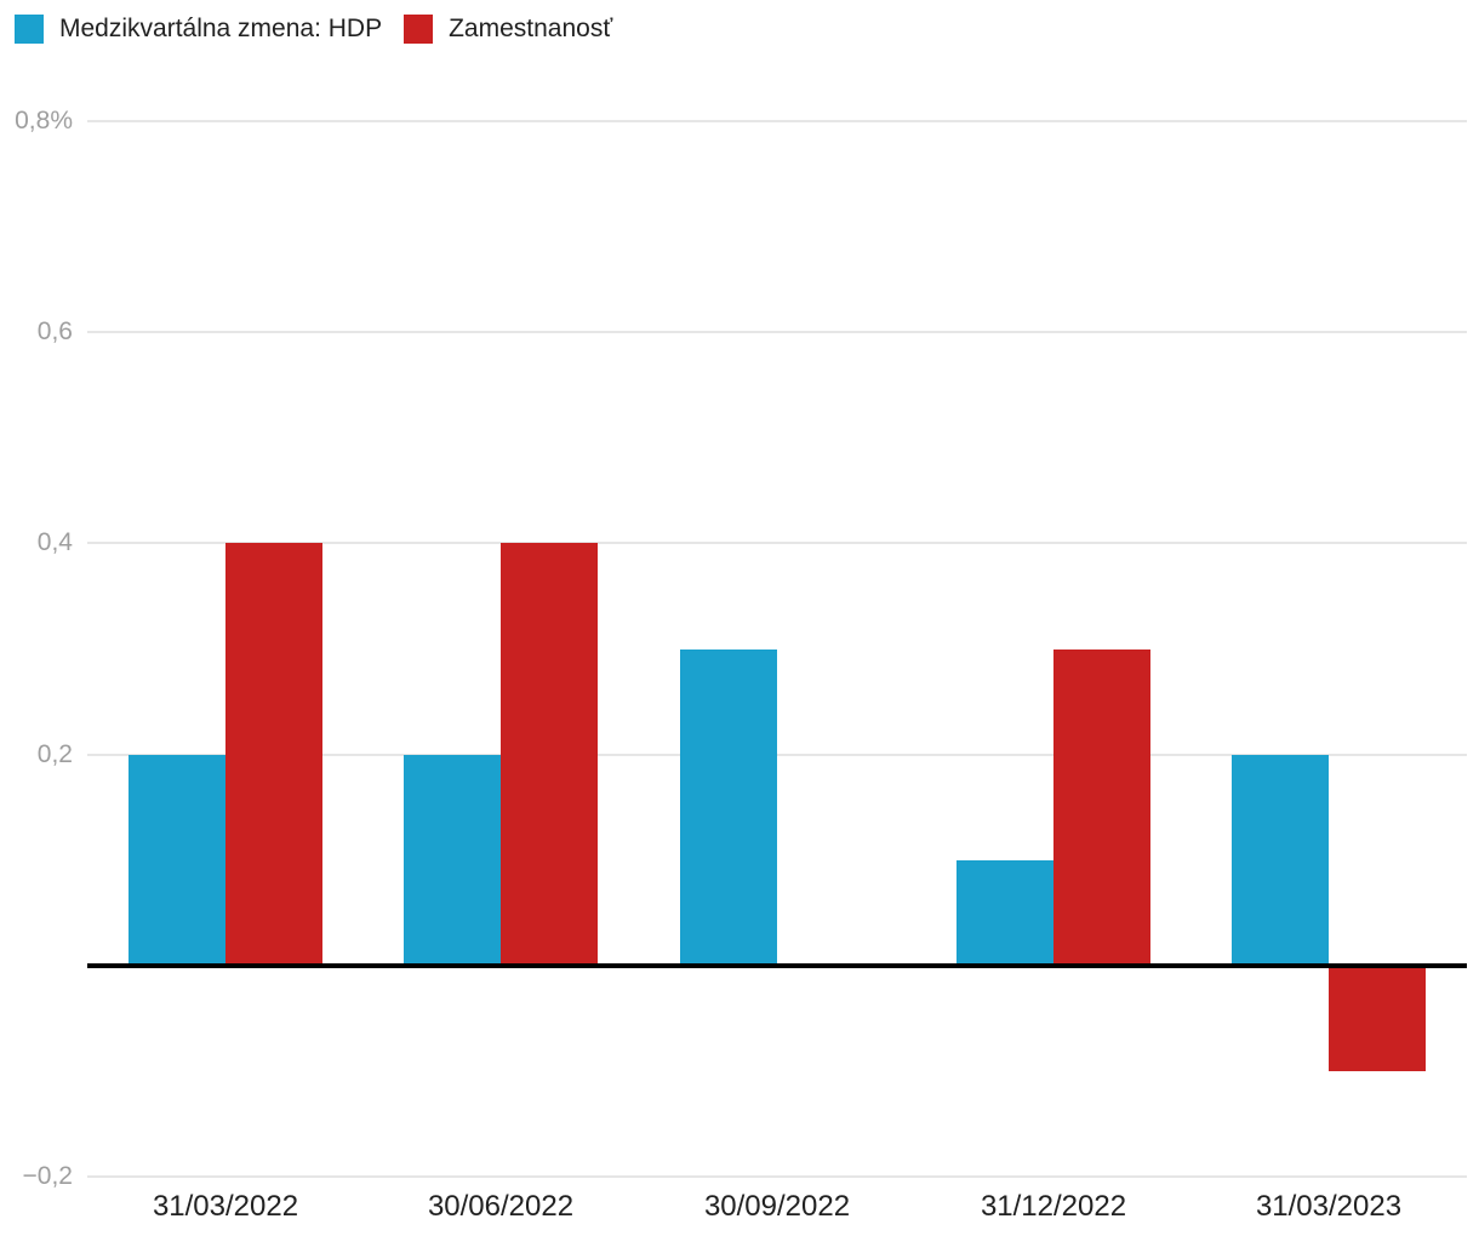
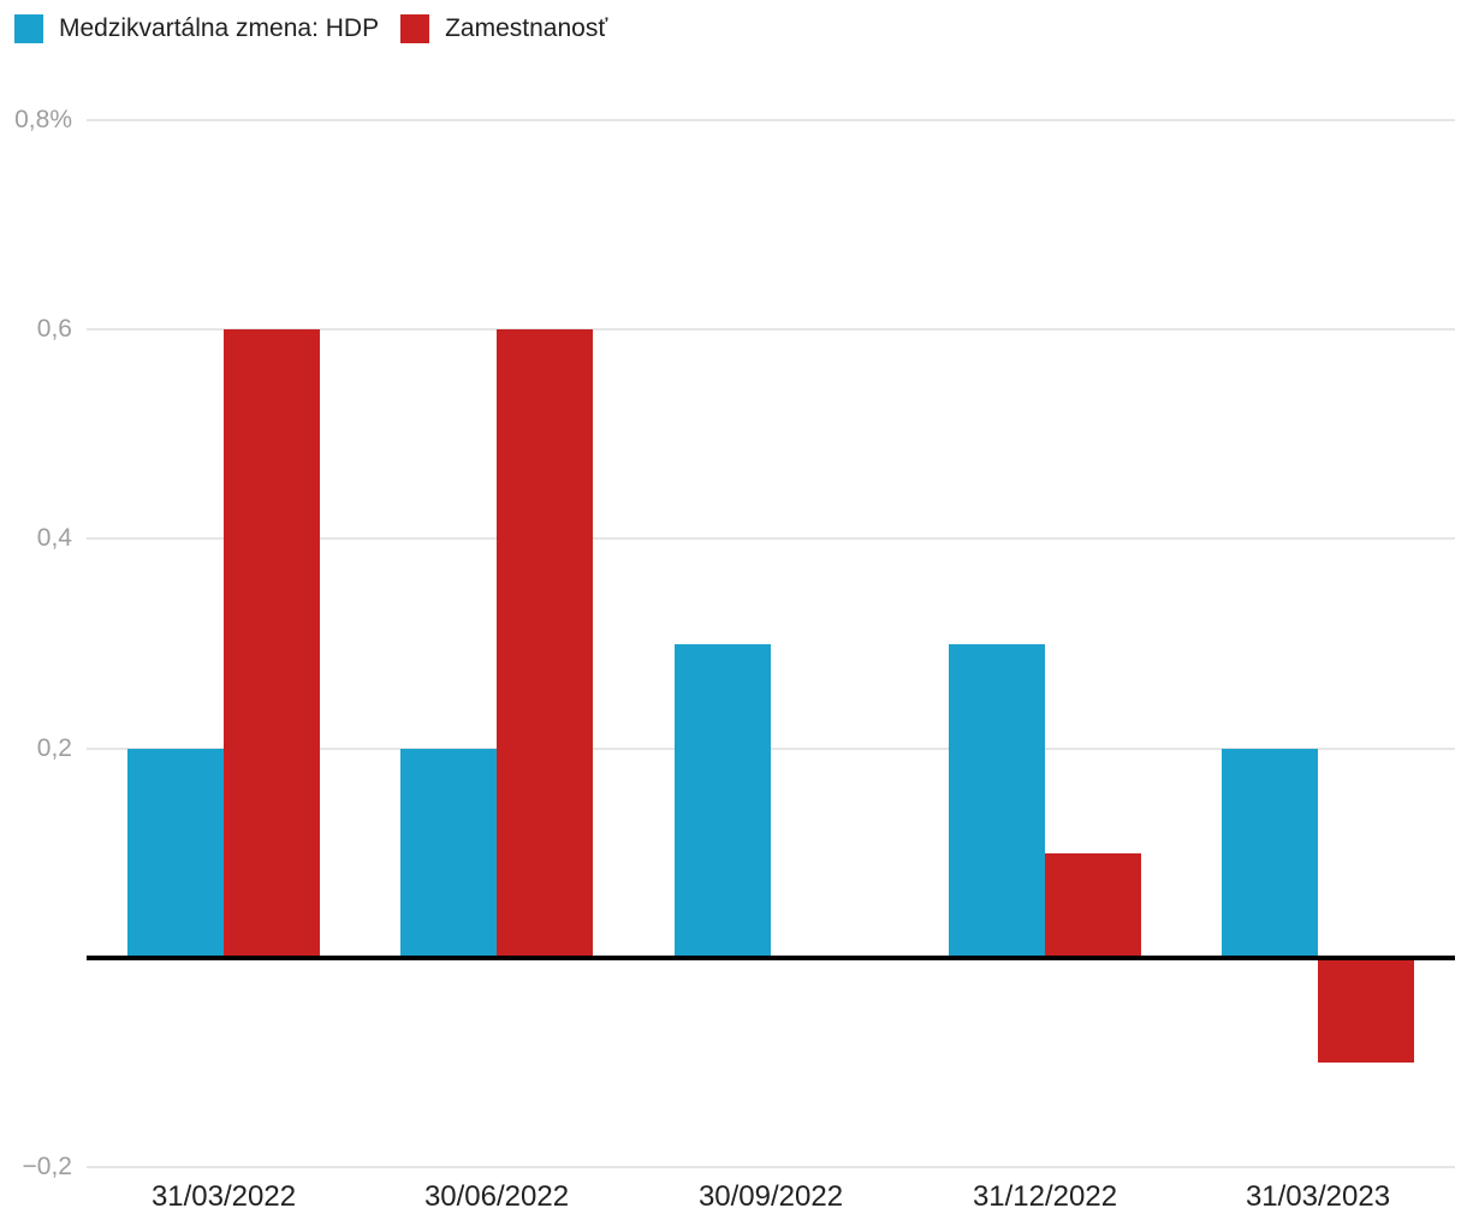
Zamestnanosť/31/03/2022: 0,4% -> 0,6%
Zamestnanosť/30/06/2022: 0,4% -> 0,6%
Medzikvartálna zmena: HDP/31/12/2022: 0,1% -> 0,3%
Zamestnanosť/31/12/2022: 0,3% -> 0,1%
